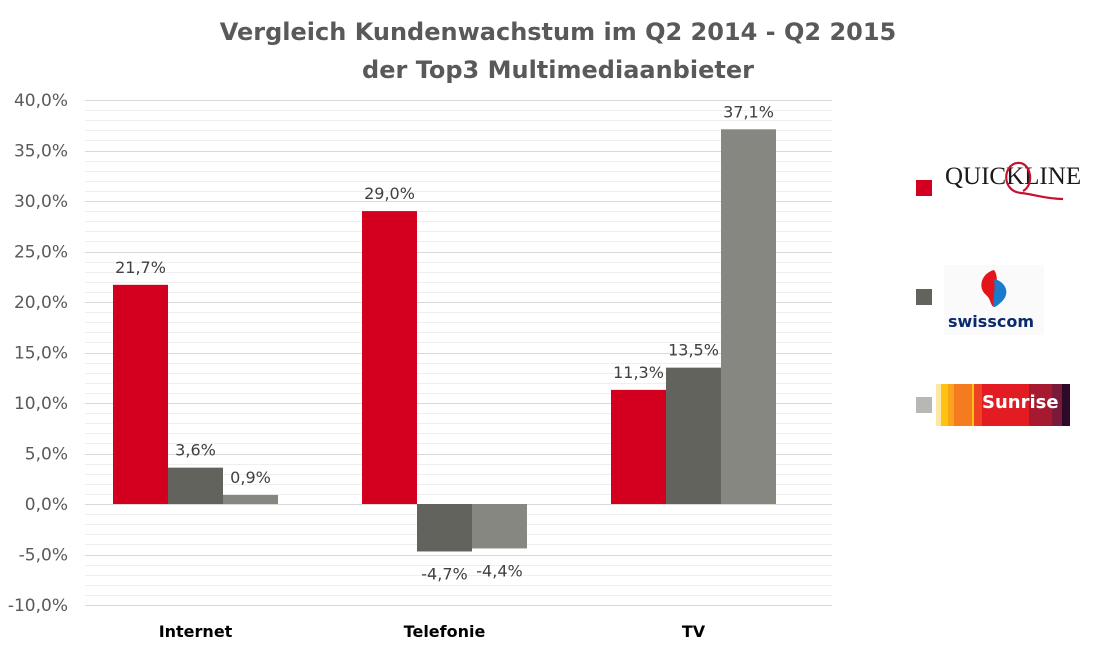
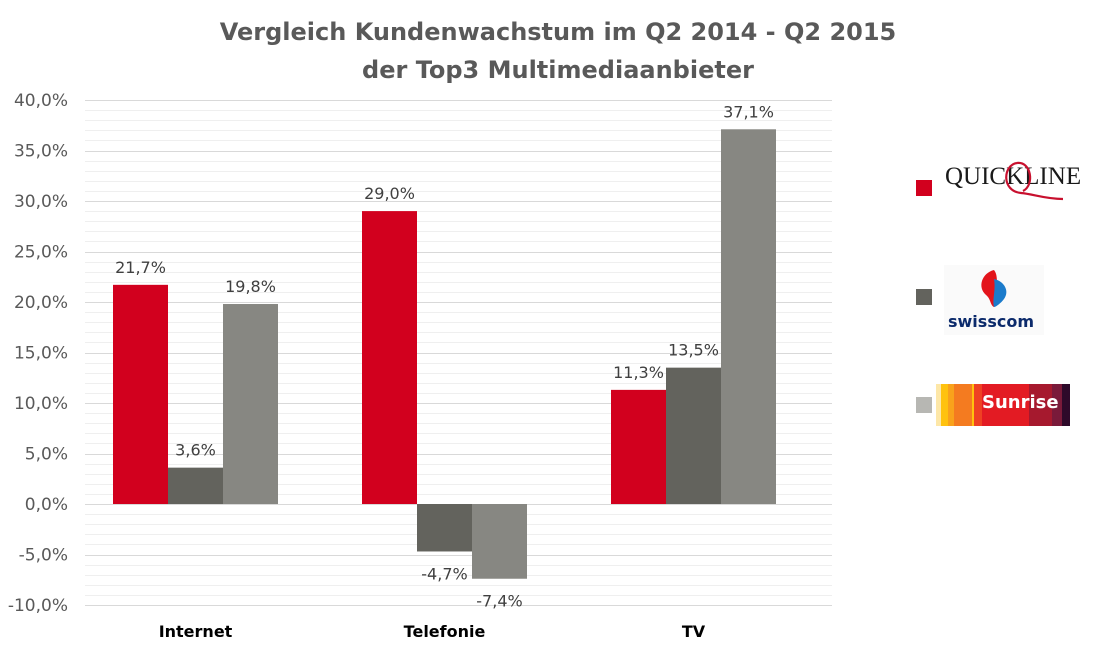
Sunrise/Internet: 0,9% -> 19,8%
Sunrise/Telefonie: -4,4% -> -7,4%
